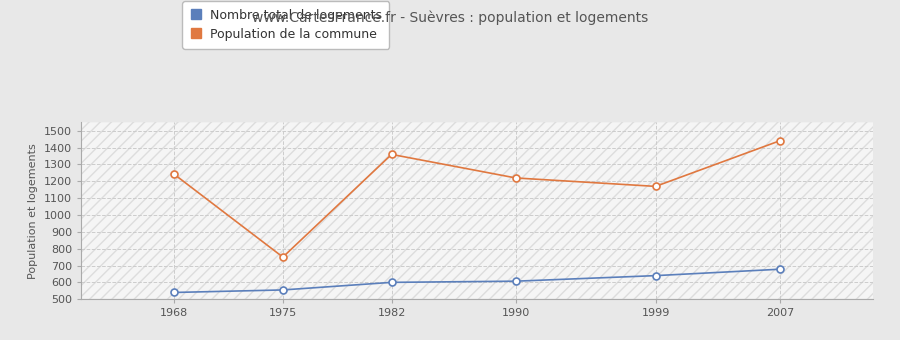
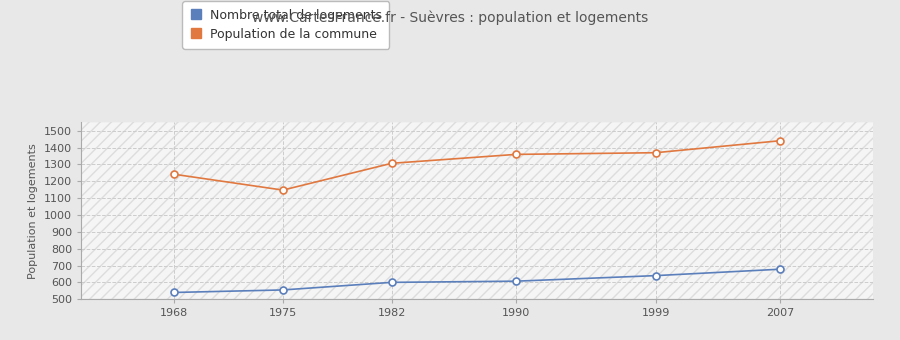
Population de la commune/1975: 750 -> 1150
Population de la commune/1982: 1360 -> 1310
Population de la commune/1990: 1220 -> 1360
Population de la commune/1999: 1170 -> 1370
